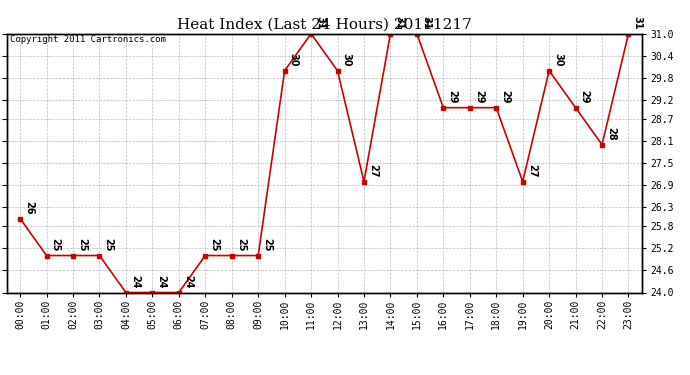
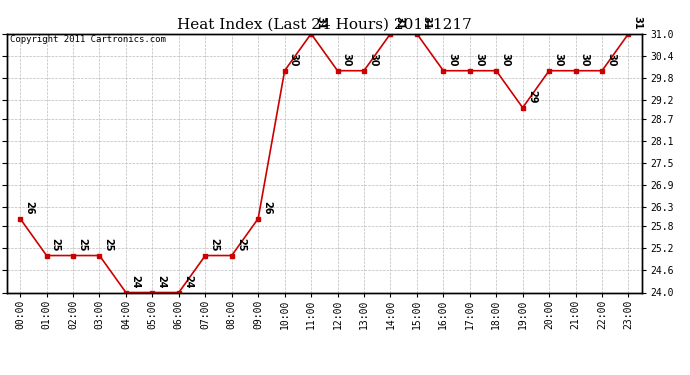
09:00: 25 -> 26
13:00: 27 -> 30
16:00: 29 -> 30
17:00: 29 -> 30
18:00: 29 -> 30
19:00: 27 -> 29
21:00: 29 -> 30
22:00: 28 -> 30
